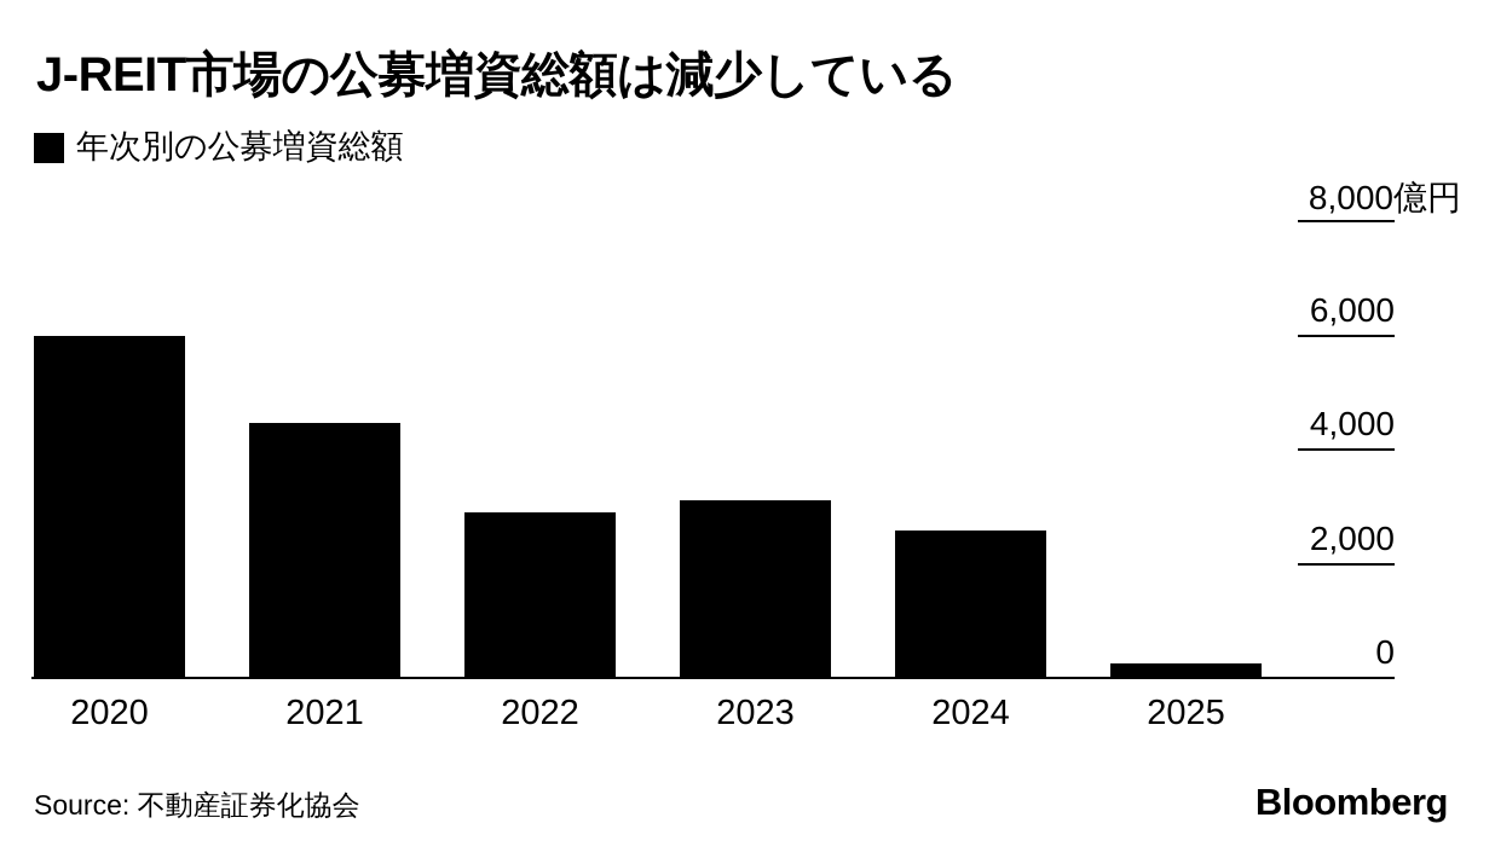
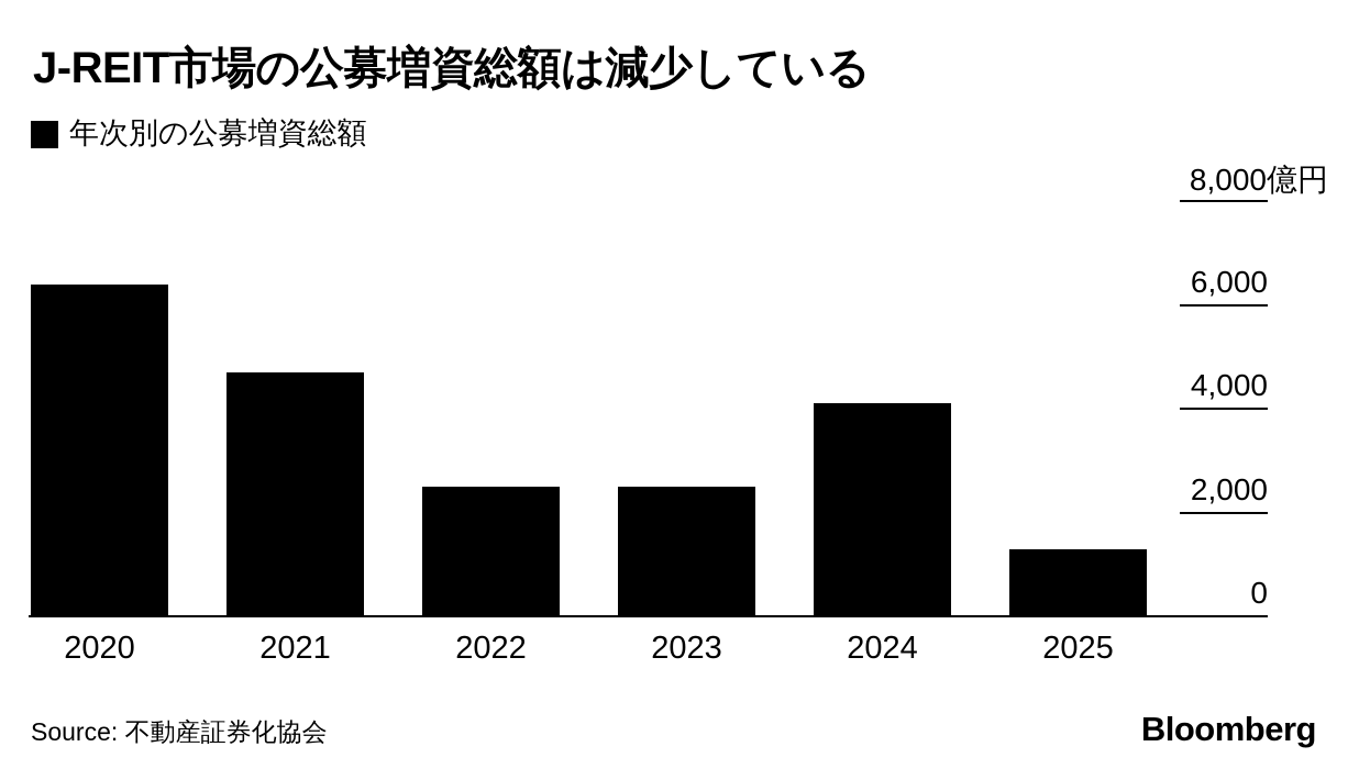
2020: 6000 -> 6400
2021: 4500 -> 4700
2022: 2900 -> 2500
2023: 3100 -> 2500
2024: 2600 -> 4100
2025: 200 -> 1300
